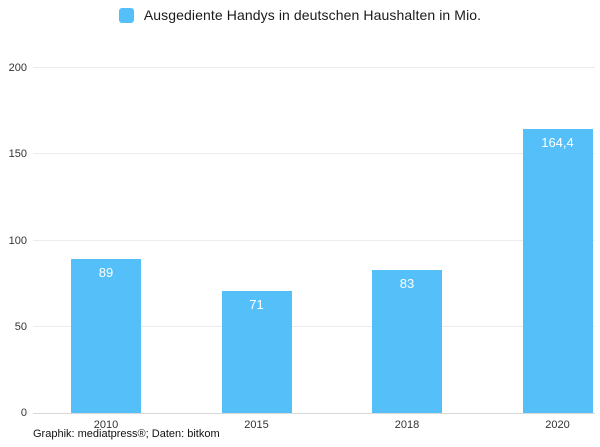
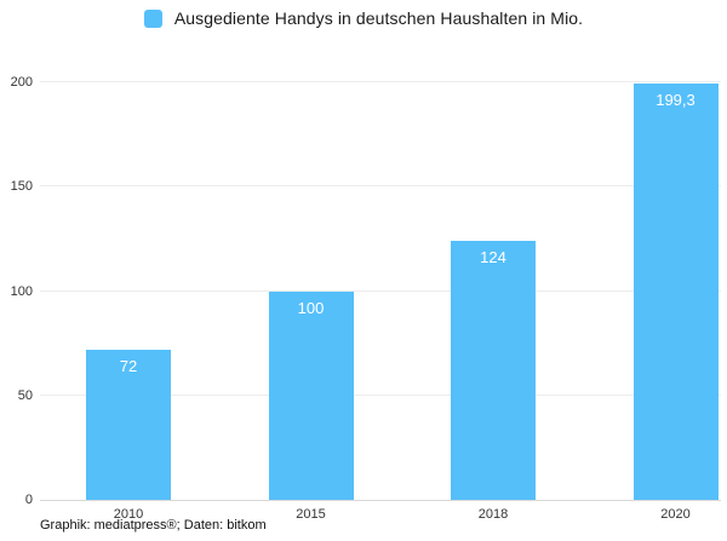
2010: 89 -> 72
2015: 71 -> 100
2018: 83 -> 124
2020: 164,4 -> 199,3
